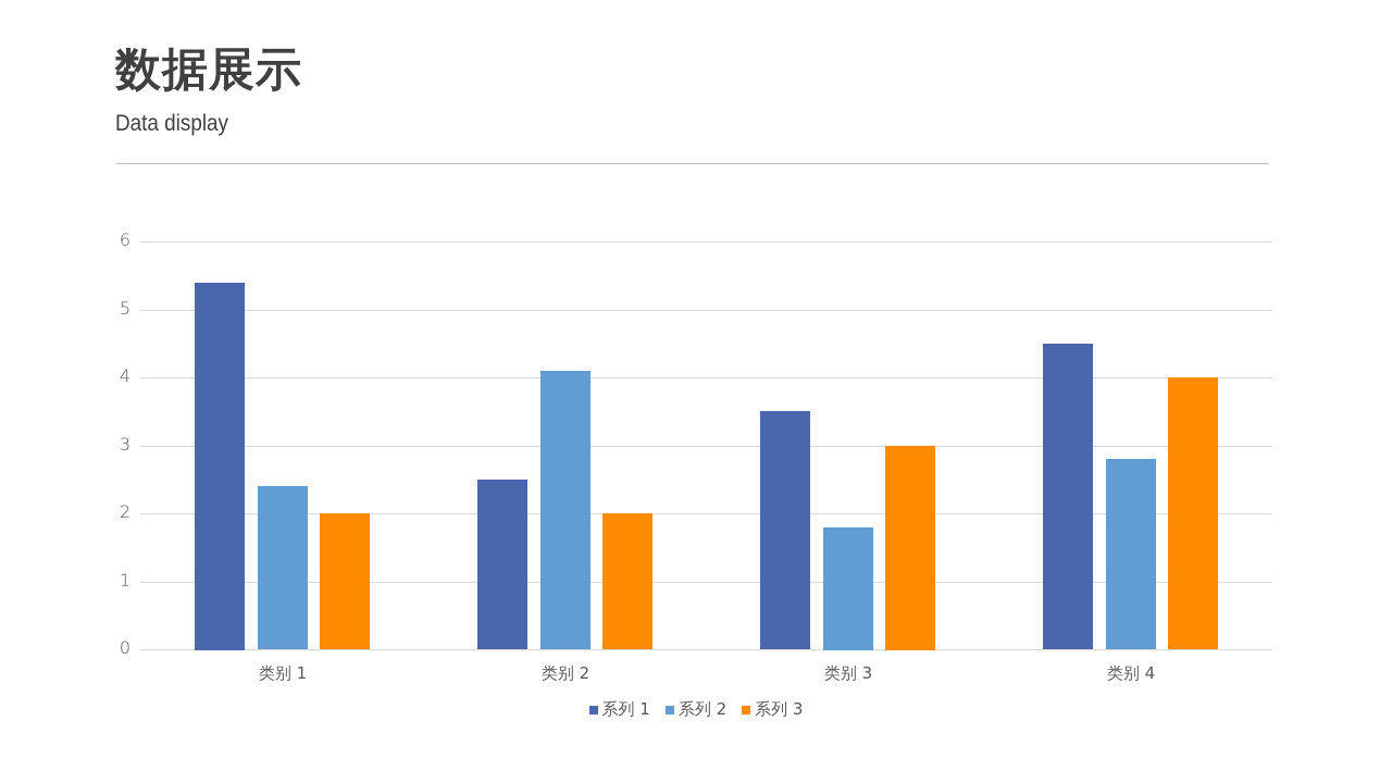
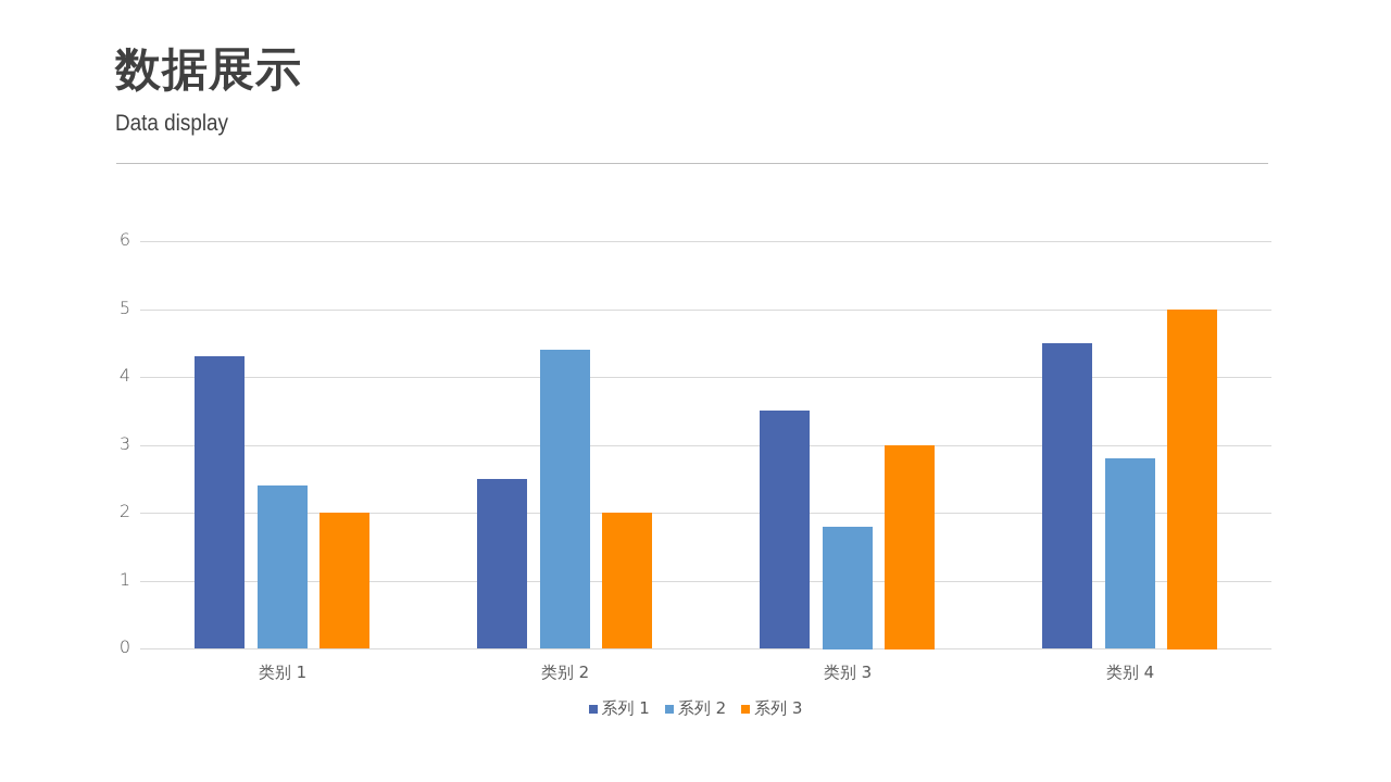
系列 1/类别 1: 5.4 -> 4.3
系列 2/类别 2: 4.1 -> 4.4
系列 3/类别 4: 4 -> 5
